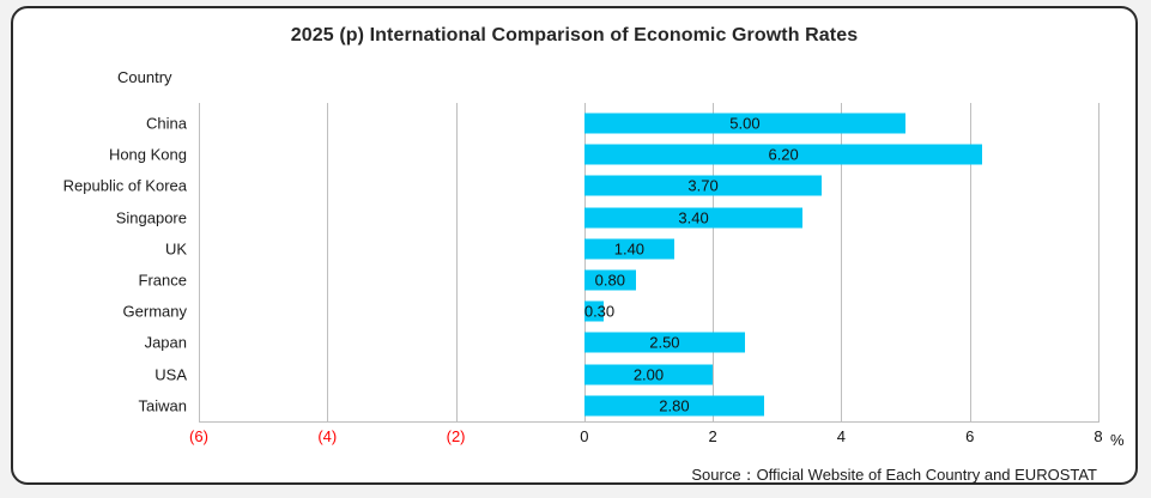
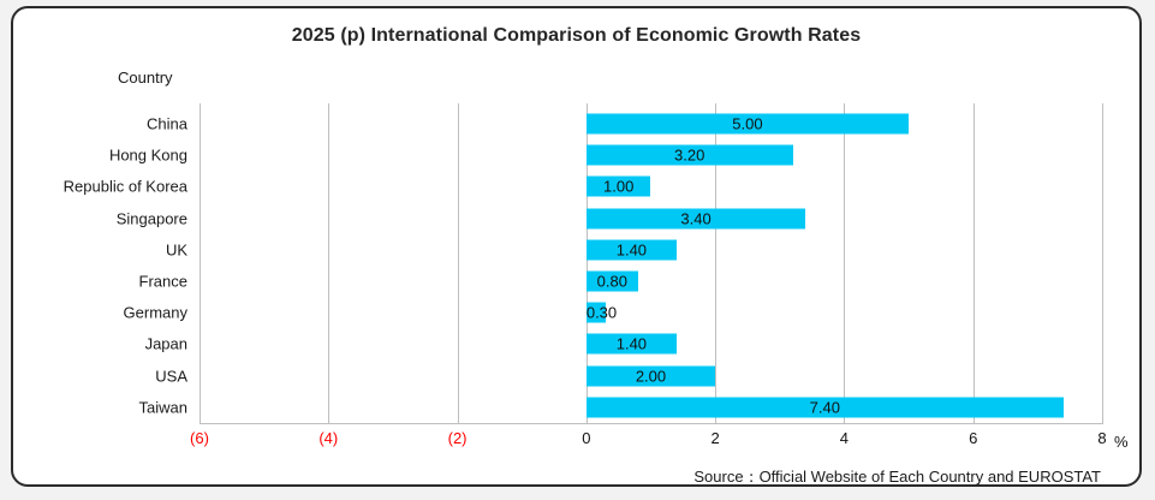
Hong Kong: 6.20 -> 3.20
Republic of Korea: 3.70 -> 1.00
Japan: 2.50 -> 1.40
Taiwan: 2.80 -> 7.40
